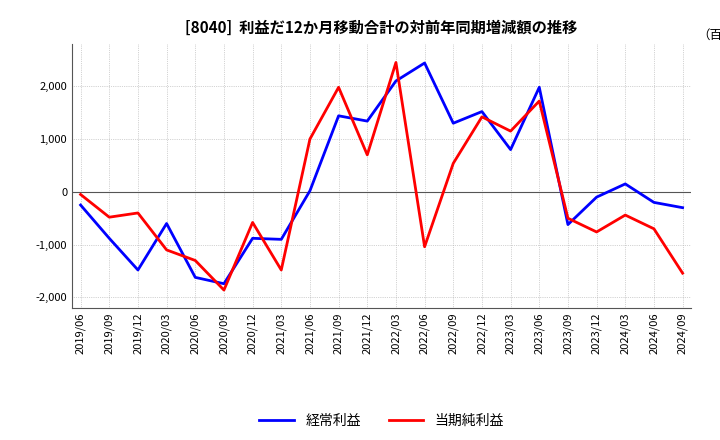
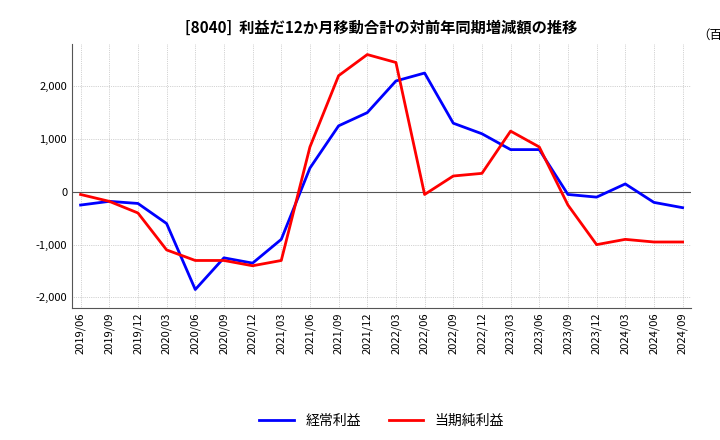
経常利益/2019/09: -880 -> -180
当期純利益/2019/09: -480 -> -180
経常利益/2019/12: -1,480 -> -220
経常利益/2020/06: -1,620 -> -1,850
経常利益/2020/09: -1,740 -> -1,250
当期純利益/2020/09: -1,860 -> -1,300
経常利益/2020/12: -880 -> -1,350
当期純利益/2020/12: -580 -> -1,400
当期純利益/2021/03: -1,480 -> -1,300
経常利益/2021/06: 20 -> 450
当期純利益/2021/06: 1,000 -> 850
経常利益/2021/09: 1,440 -> 1,250
当期純利益/2021/09: 1,980 -> 2,200
経常利益/2021/12: 1,340 -> 1,500
当期純利益/2021/12: 700 -> 2,600
経常利益/2022/06: 2,440 -> 2,250
当期純利益/2022/06: -1,040 -> -50
当期純利益/2022/09: 540 -> 300
経常利益/2022/12: 1,520 -> 1,100
当期純利益/2022/12: 1,420 -> 350
経常利益/2023/06: 1,980 -> 800
当期純利益/2023/06: 1,720 -> 850
経常利益/2023/09: -620 -> -50
当期純利益/2023/09: -500 -> -250
当期純利益/2023/12: -760 -> -1,000
当期純利益/2024/03: -440 -> -900
当期純利益/2024/06: -700 -> -950
当期純利益/2024/09: -1,540 -> -950
